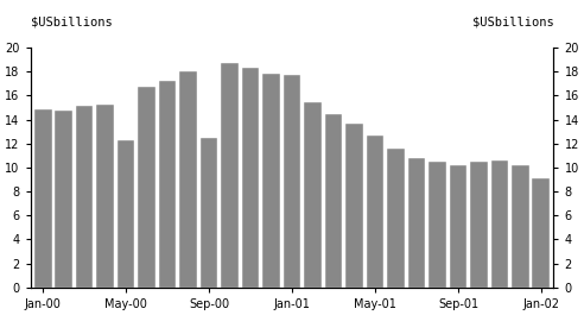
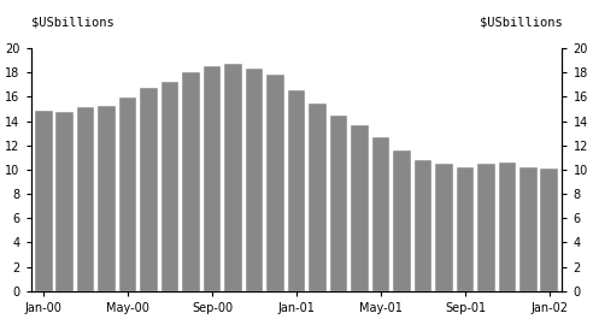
May-00: 12.3 -> 15.9
Sep-00: 12.5 -> 18.5
Jan-01: 17.7 -> 16.5
Jan-02: 9.1 -> 10.1
